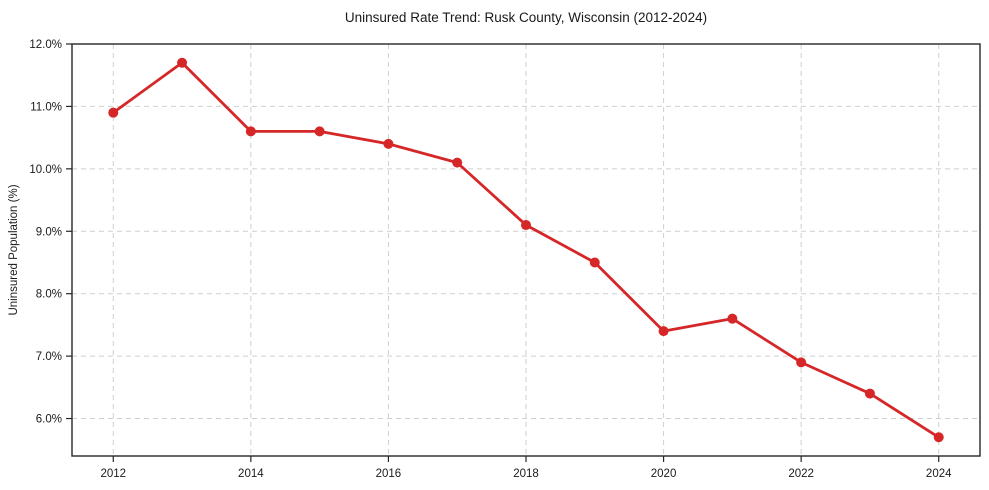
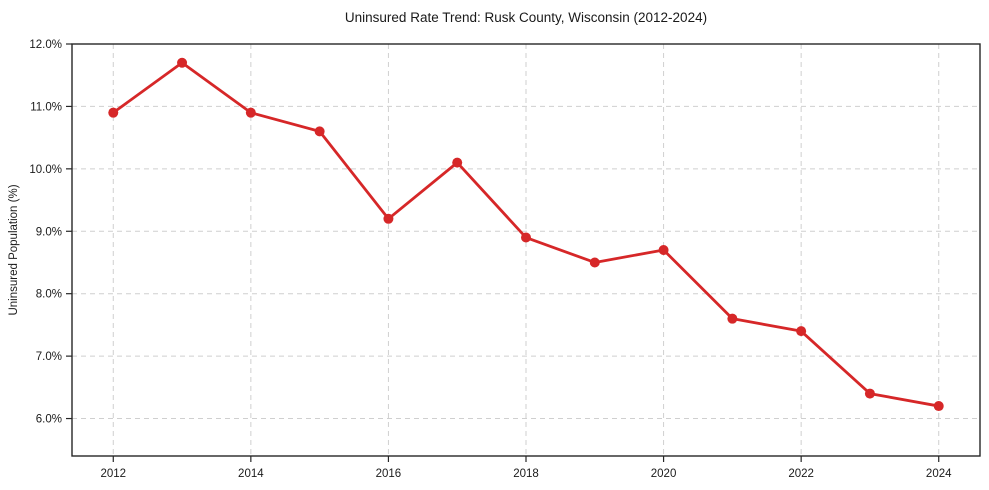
2014: 10.6% -> 10.9%
2016: 10.4% -> 9.2%
2018: 9.1% -> 8.9%
2020: 7.4% -> 8.7%
2022: 6.9% -> 7.4%
2024: 5.7% -> 6.2%
